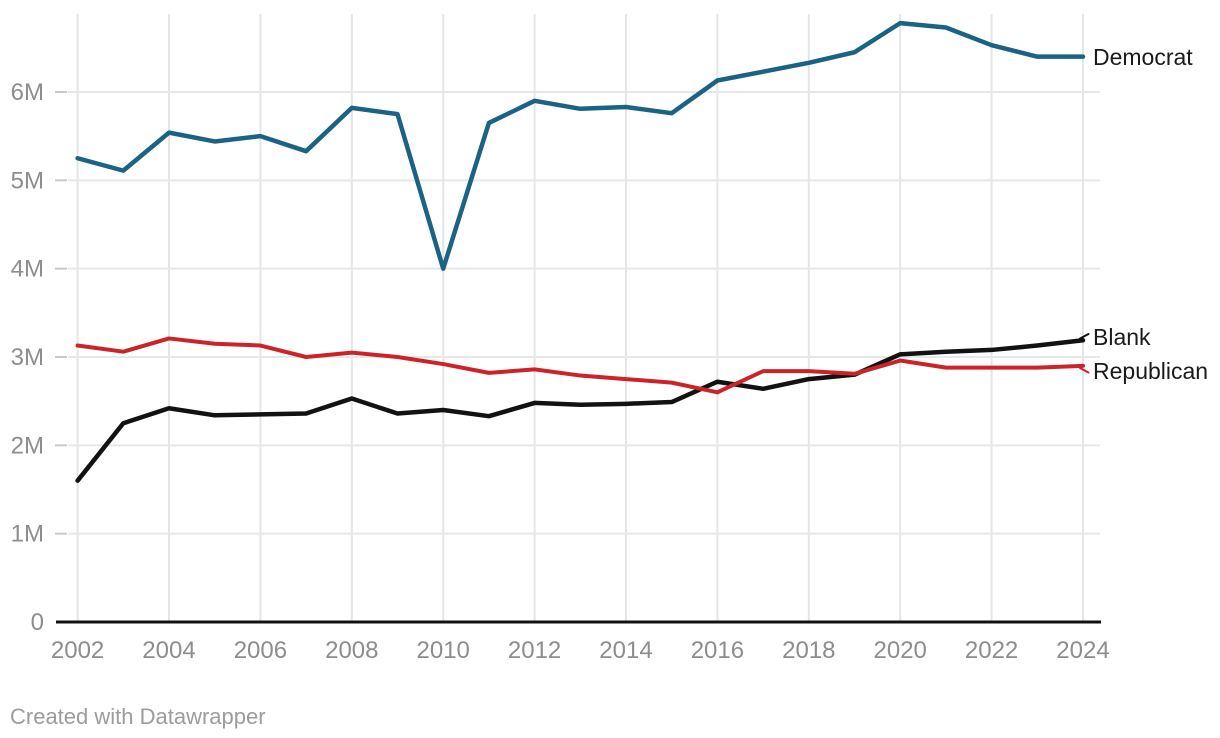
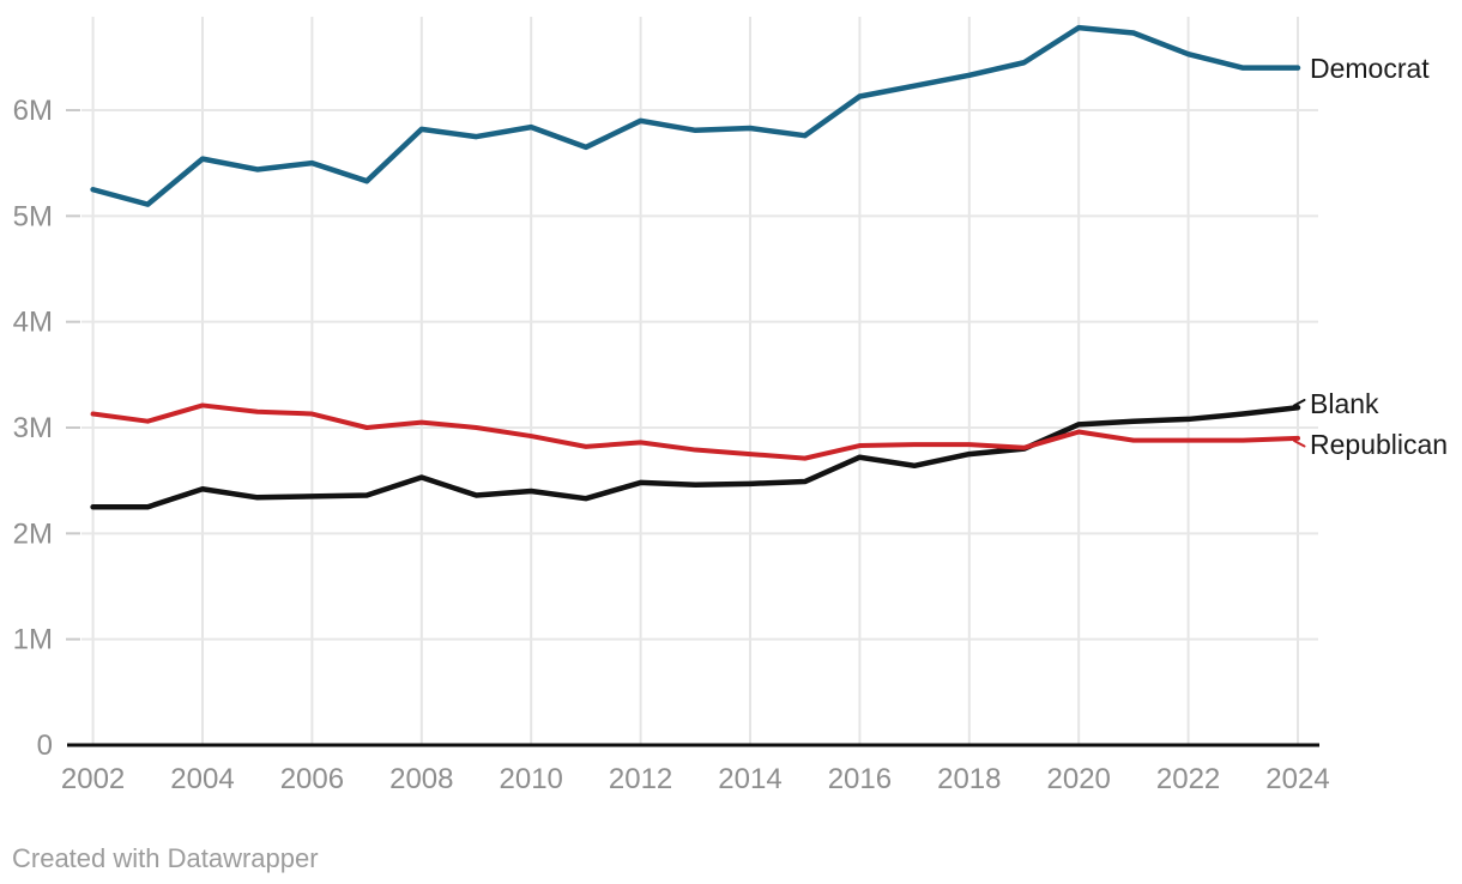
Blank/2002: 1.6M -> 2.2M
Democrat/2010: 4.0M -> 5.8M
Republican/2016: 2.6M -> 2.8M
